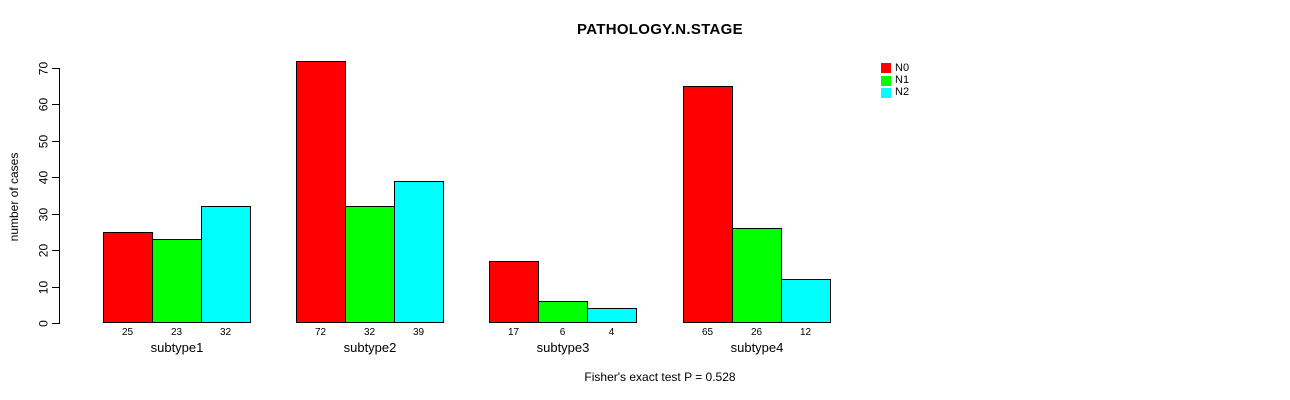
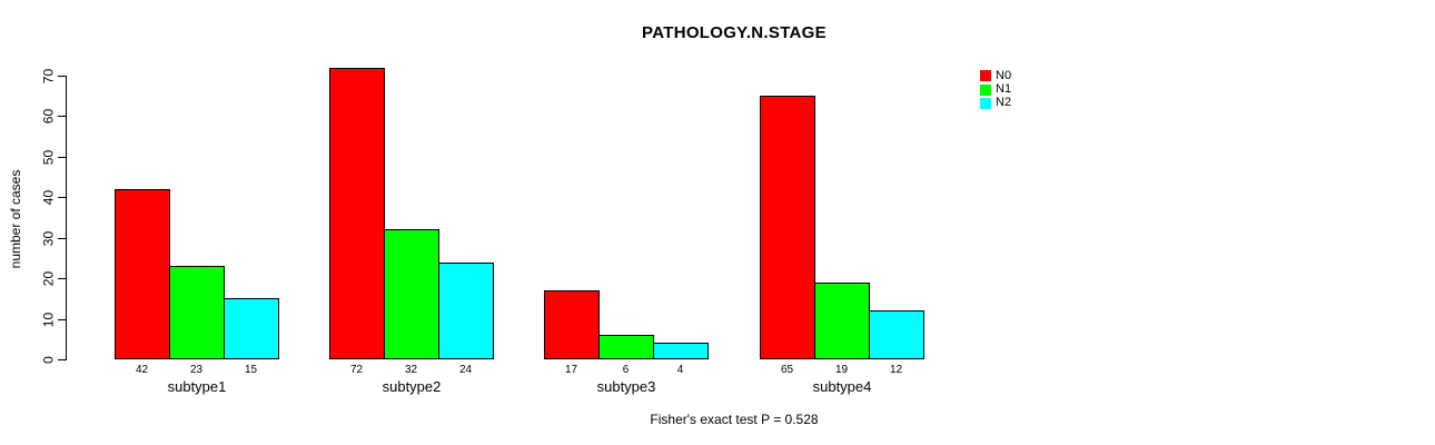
N0/subtype1: 25 -> 42
N2/subtype1: 32 -> 15
N2/subtype2: 39 -> 24
N1/subtype4: 26 -> 19
